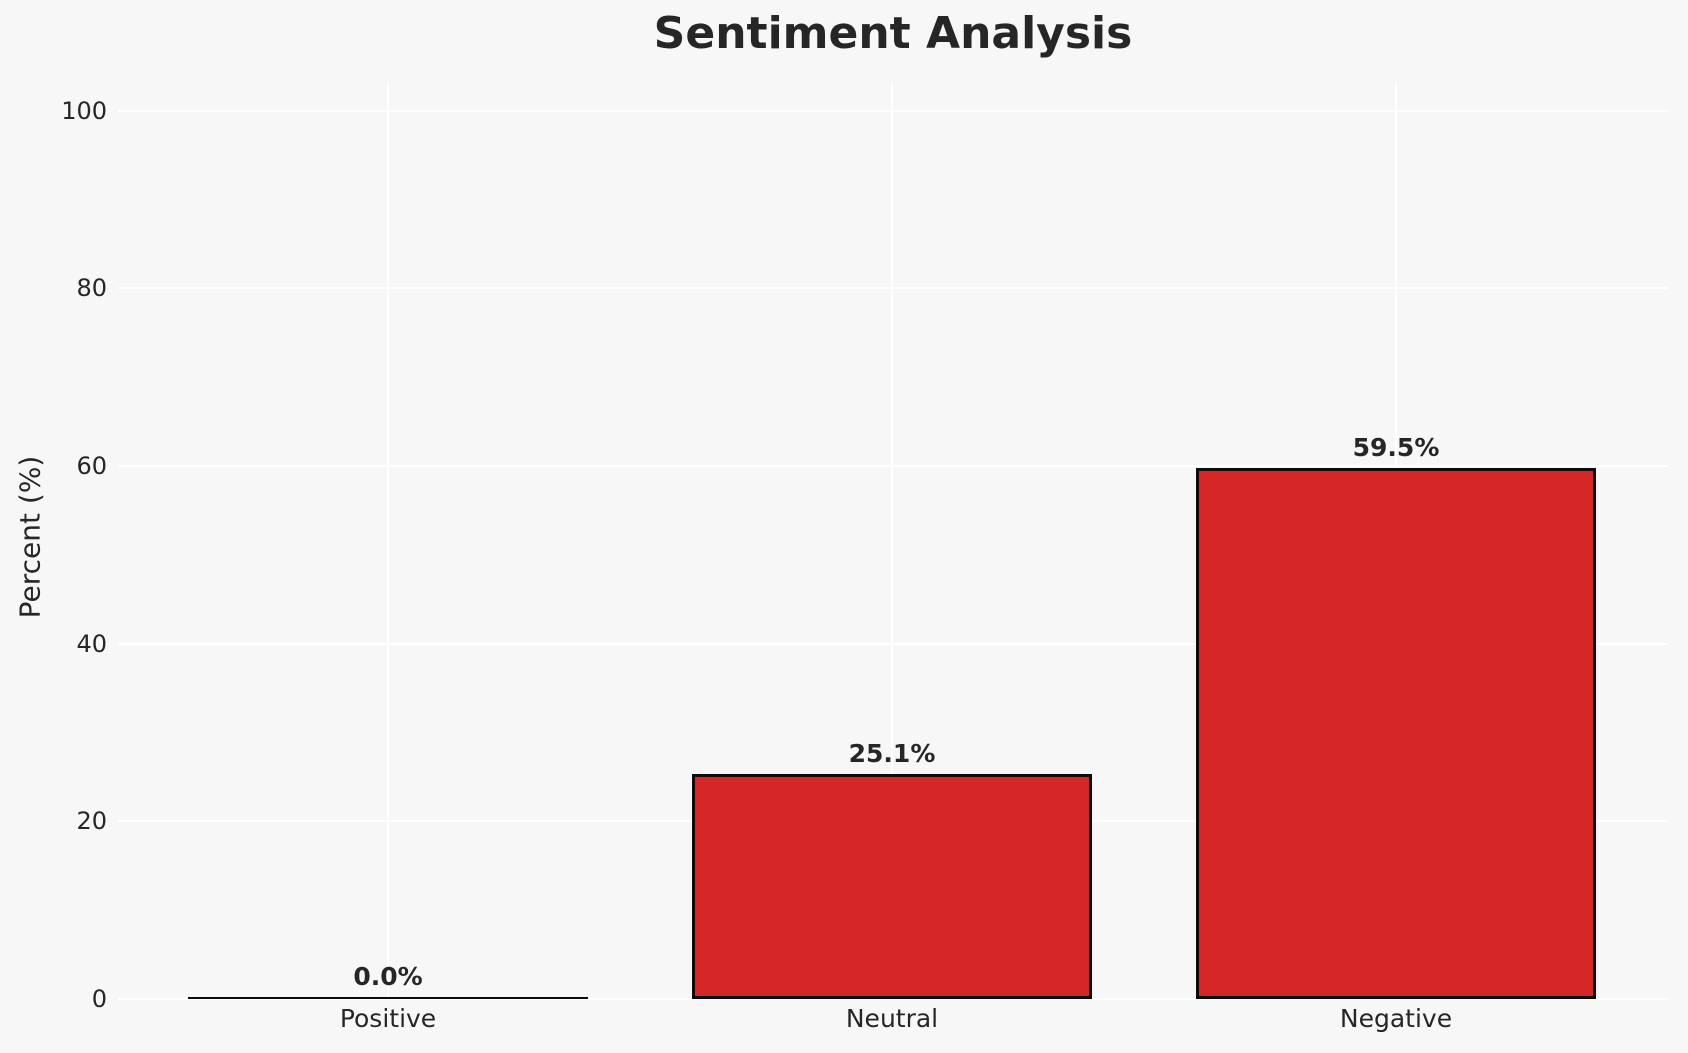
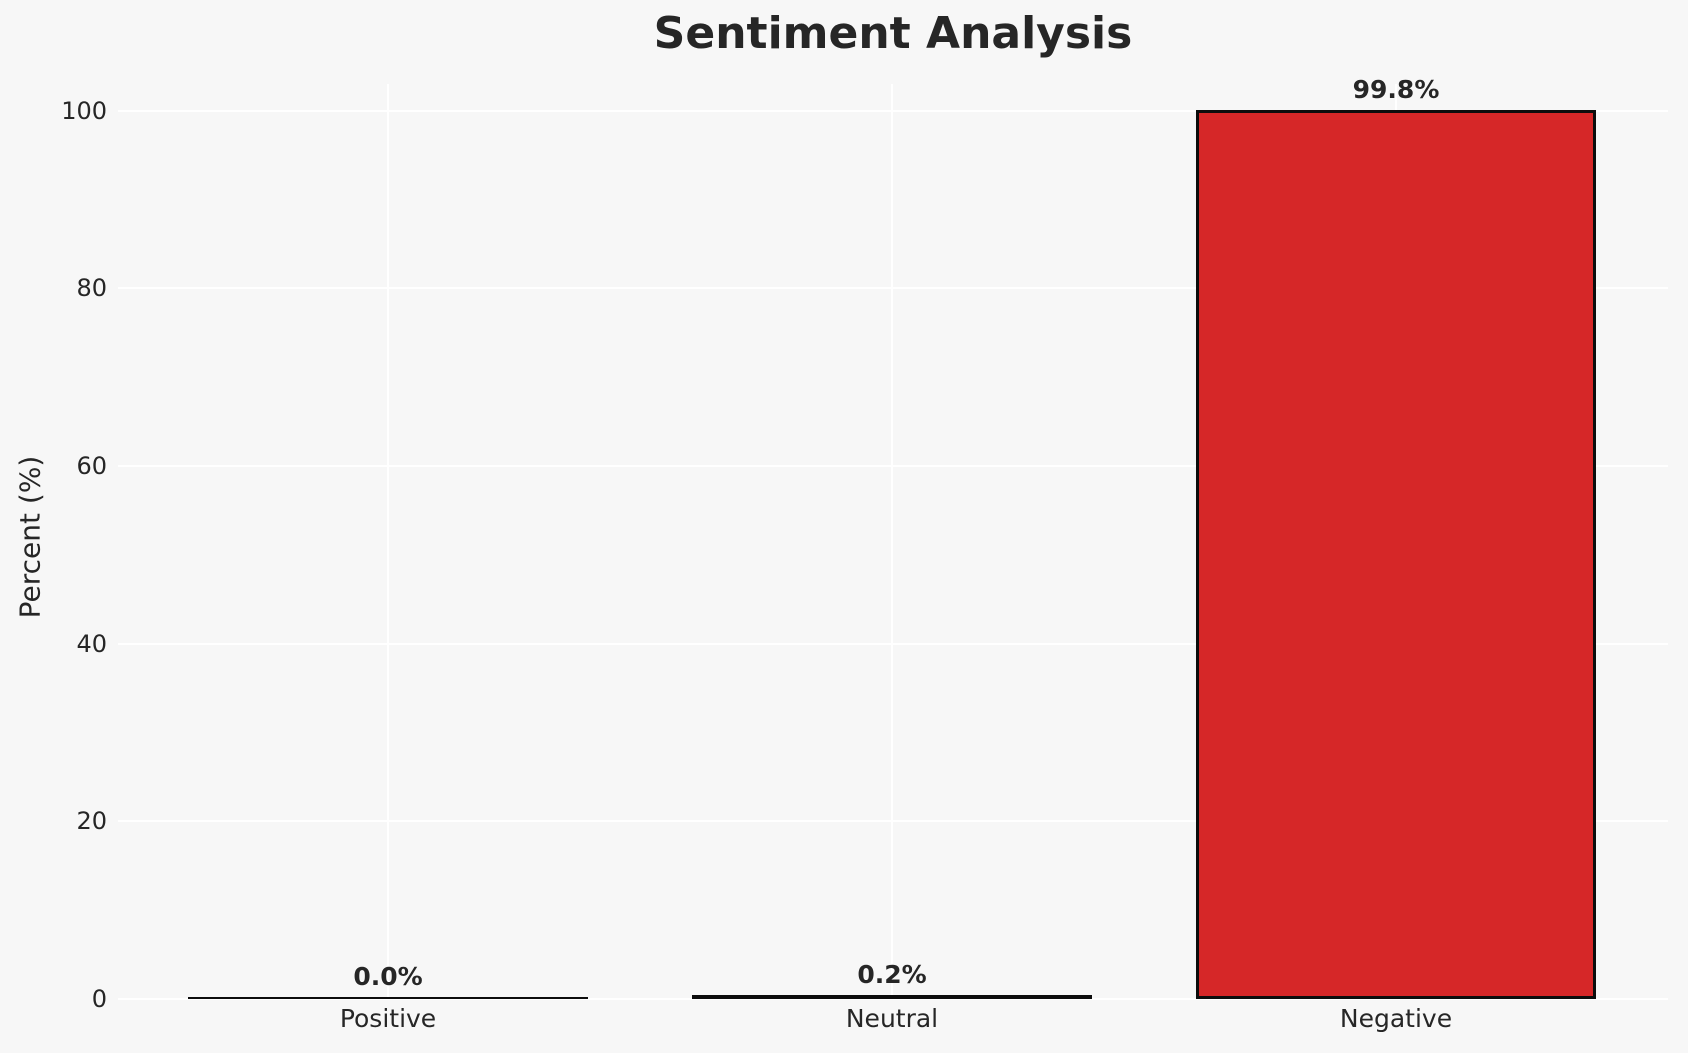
Neutral: 25.1% -> 0.2%
Negative: 59.5% -> 99.8%
